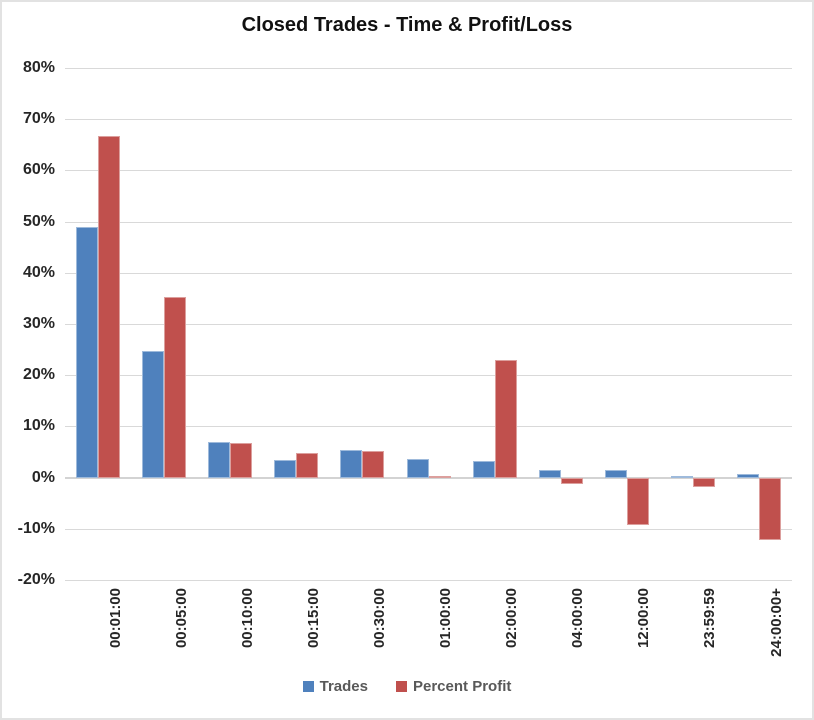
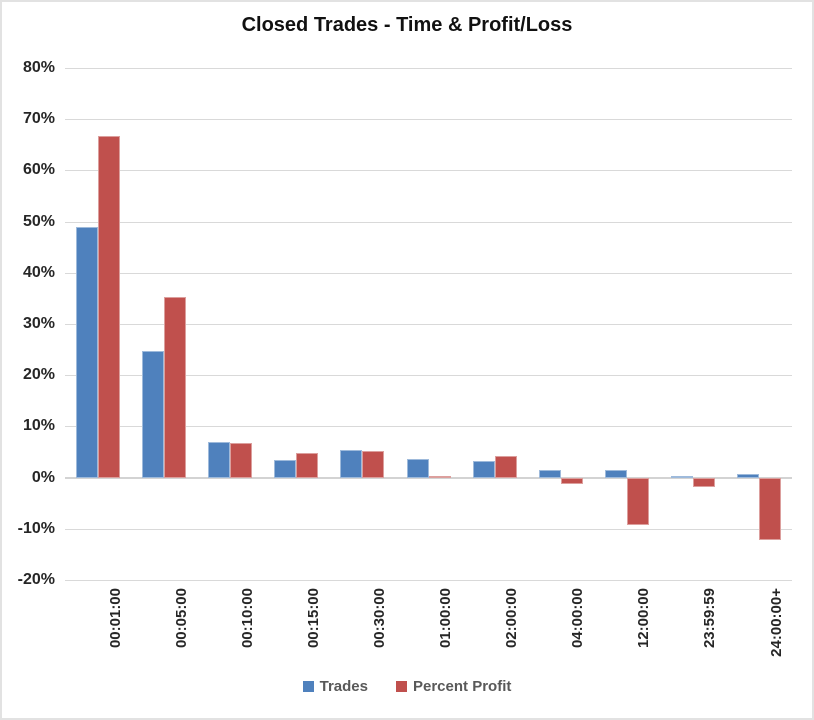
Percent Profit/02:00:00: 23% -> 4%
